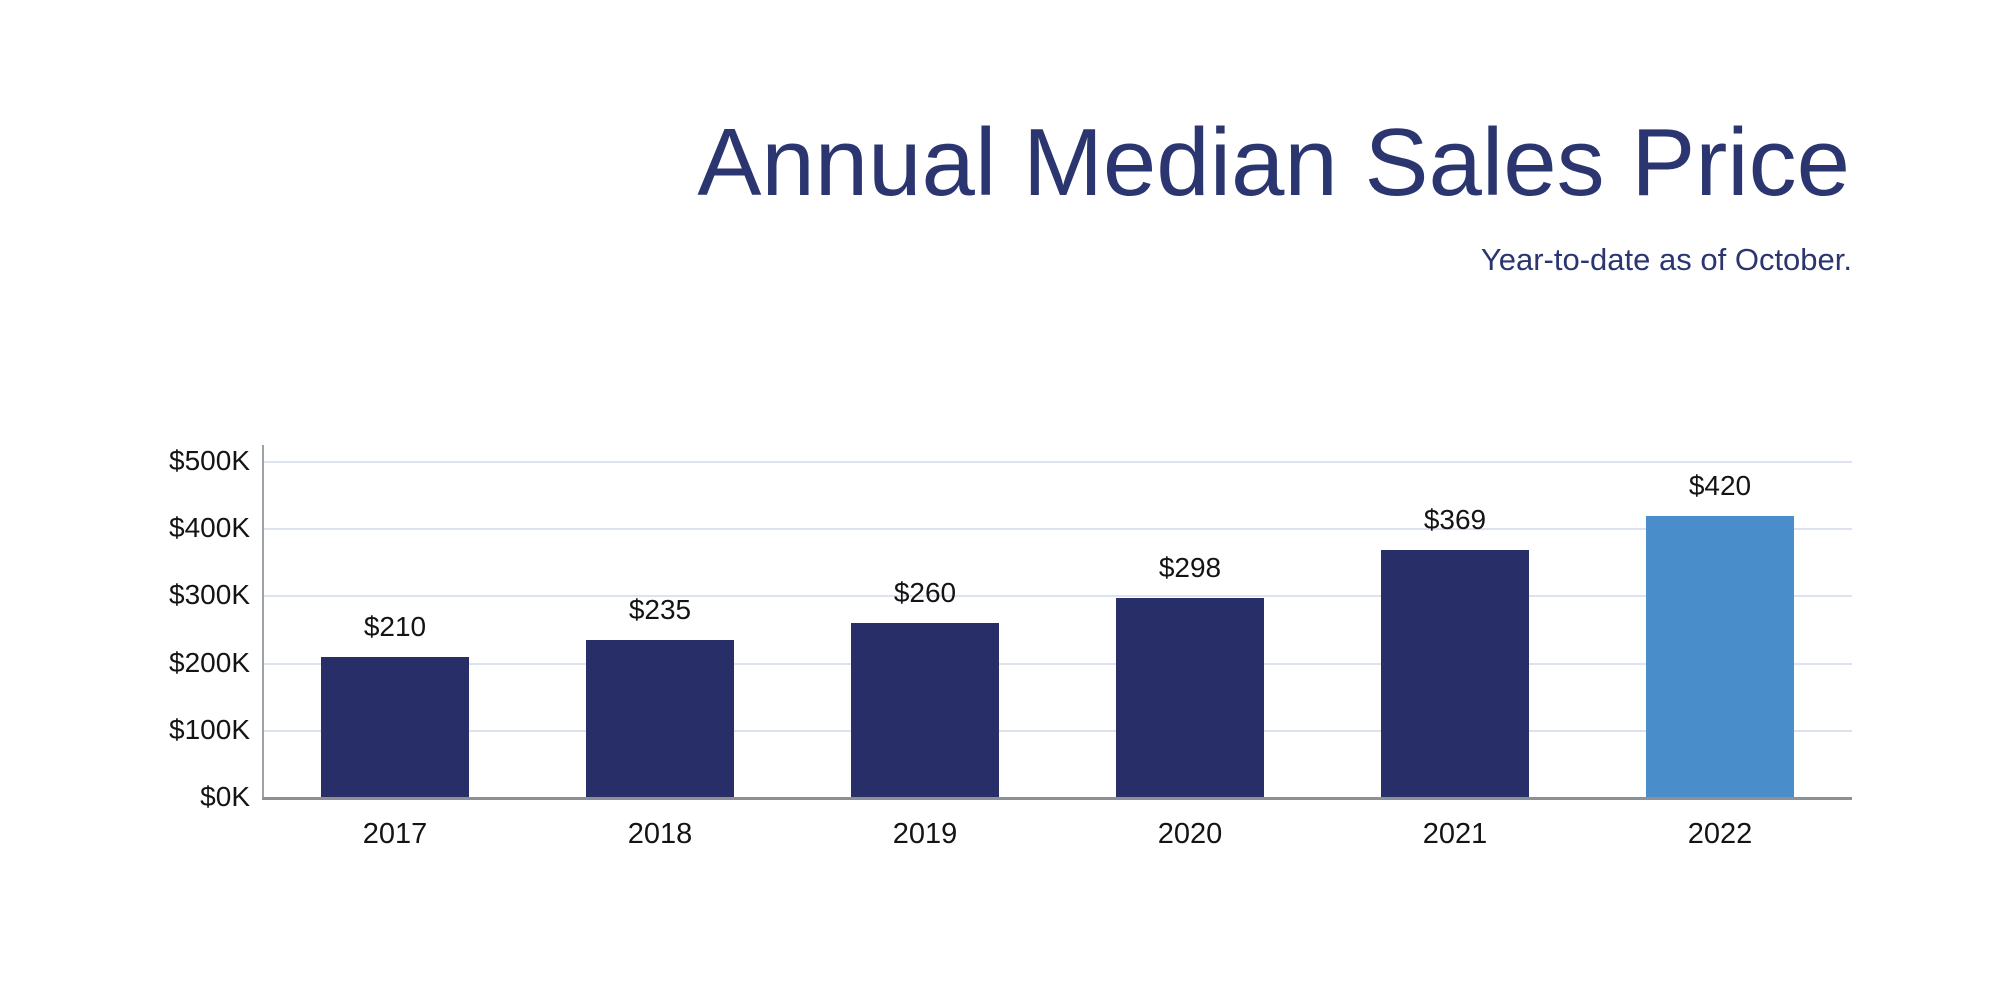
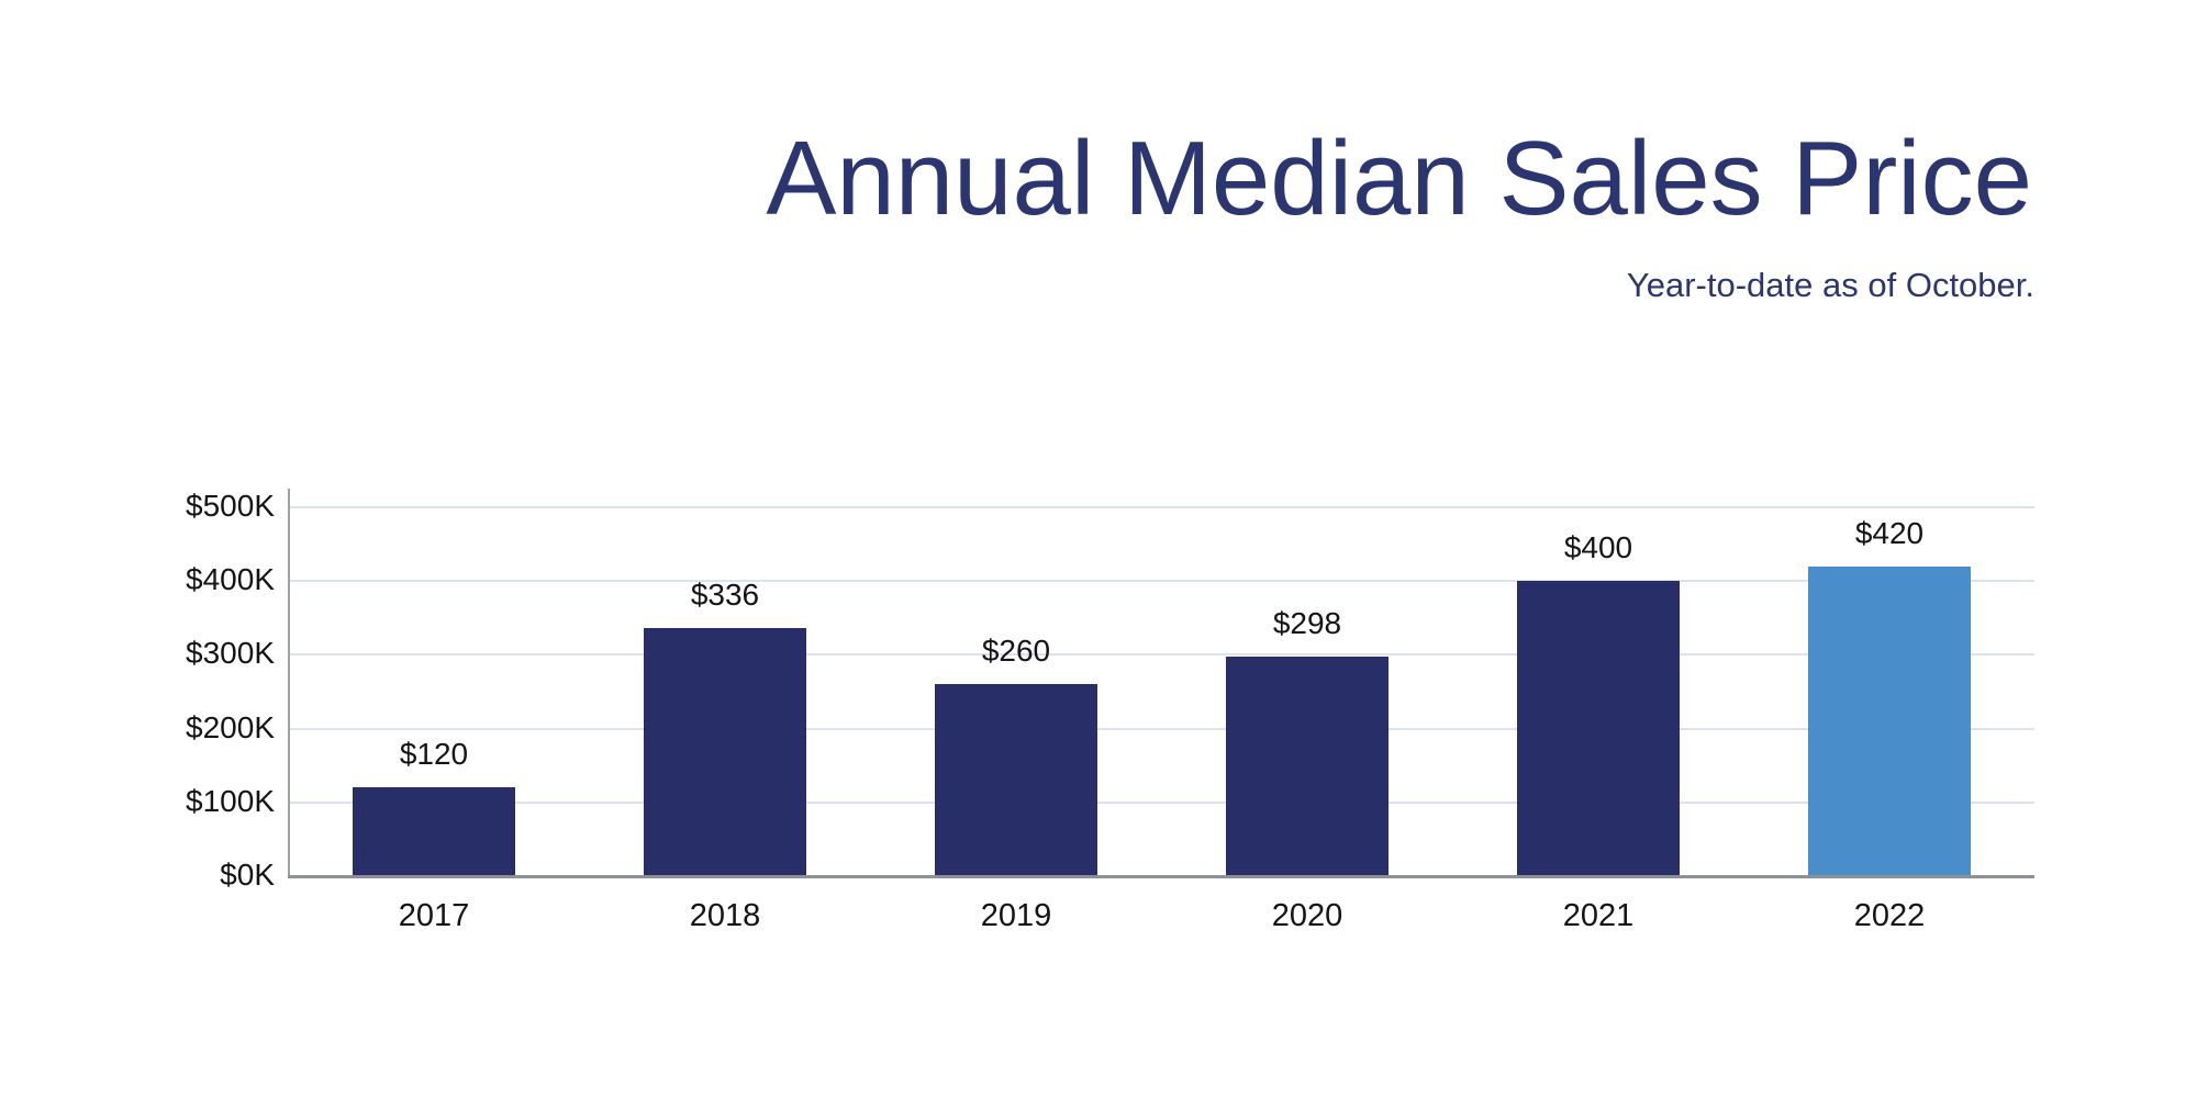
2017: $210 -> $120
2018: $235 -> $336
2021: $369 -> $400
